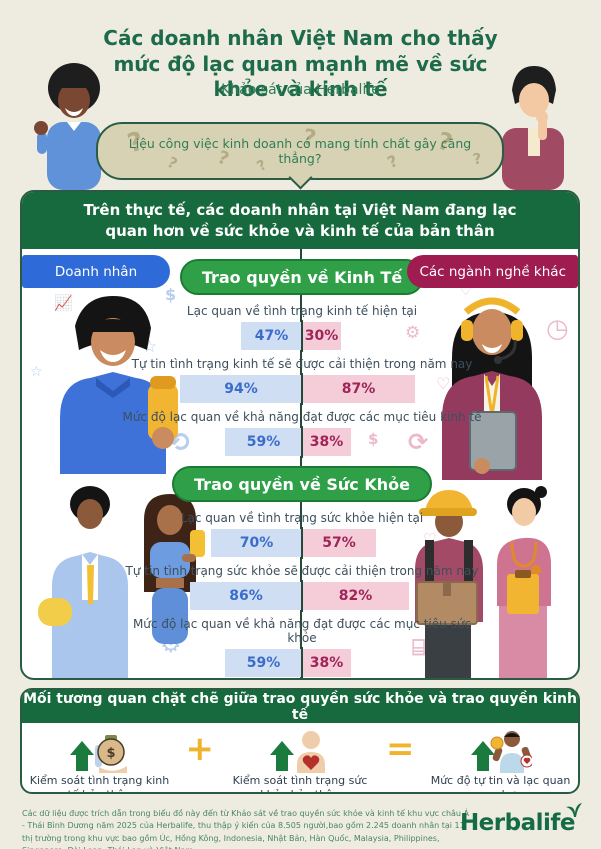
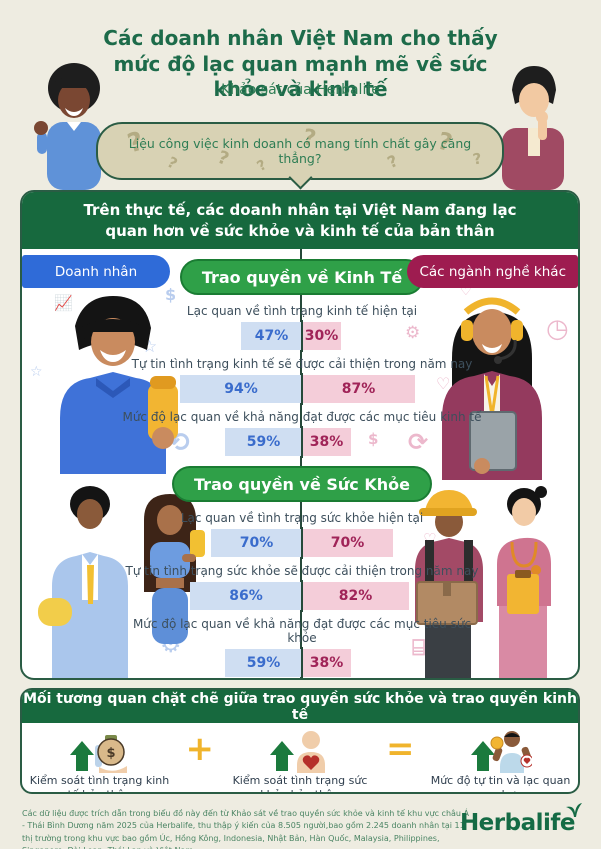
Trao quyền về Sức Khỏe/Các ngành nghề khác/Lạc quan về tình trạng sức khỏe hiện tại: 57% -> 70%
